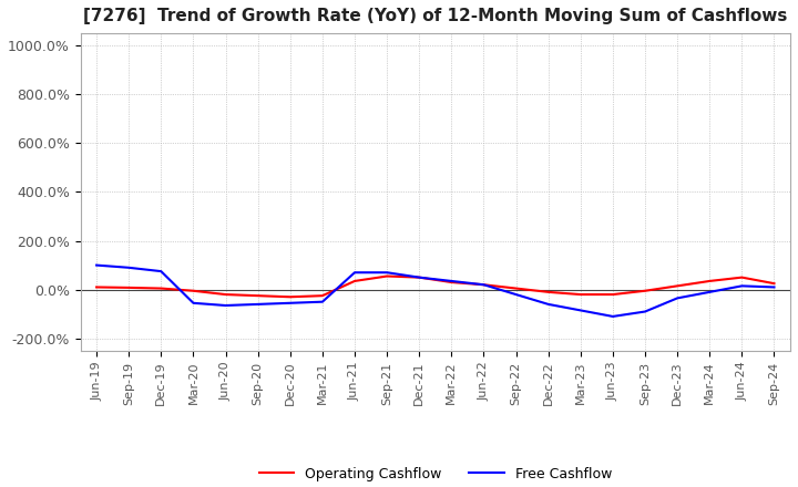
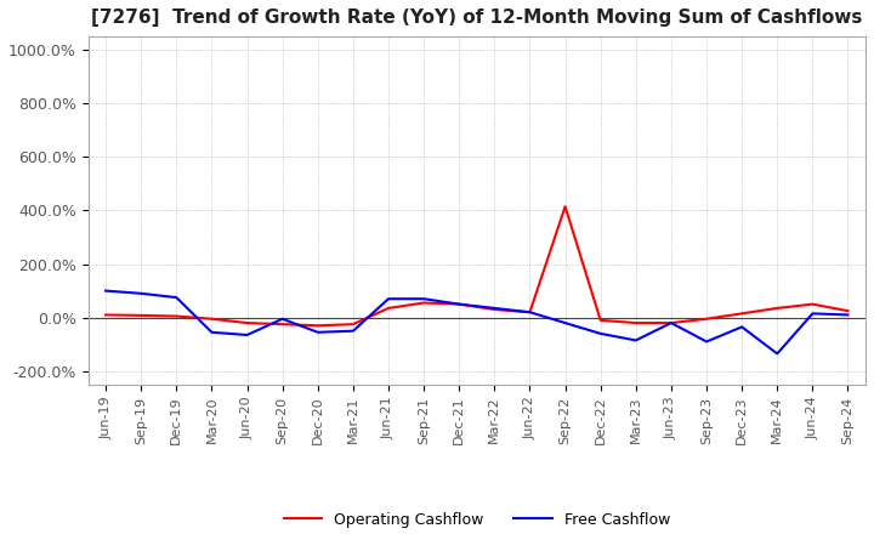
Free Cashflow/Sep-20: -60% -> -5%
Operating Cashflow/Sep-22: 5% -> 415%
Free Cashflow/Jun-23: -110% -> -20%
Free Cashflow/Mar-24: -10% -> -135%
